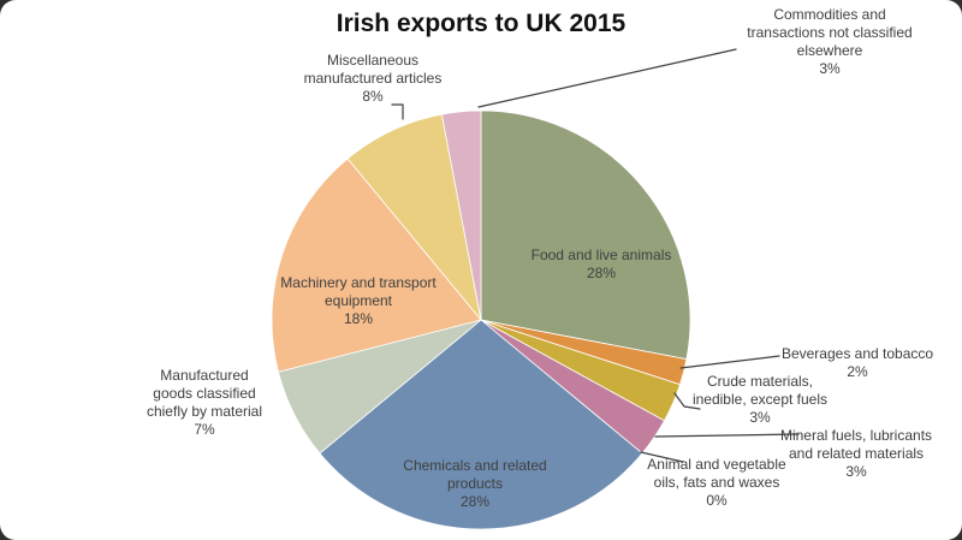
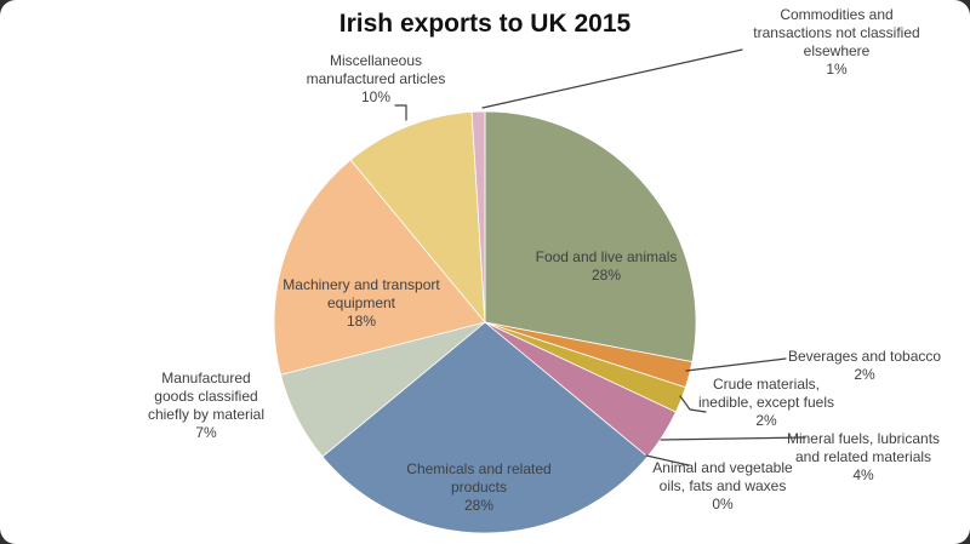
Crude materials, inedible, except fuels: 3% -> 2%
Mineral fuels, lubricants and related materials: 3% -> 4%
Miscellaneous manufactured articles: 8% -> 10%
Commodities and transactions not classified elsewhere: 3% -> 1%
